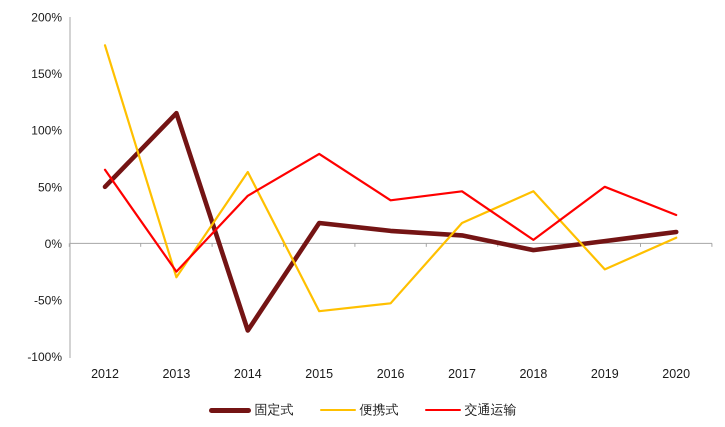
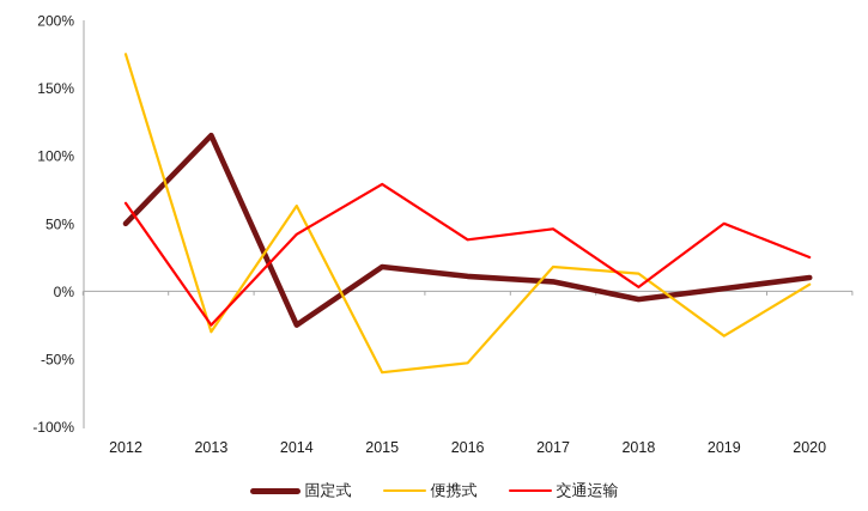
固定式/2014: -77% -> -25%
便携式/2018: 46% -> 13%
便携式/2019: -23% -> -33%
